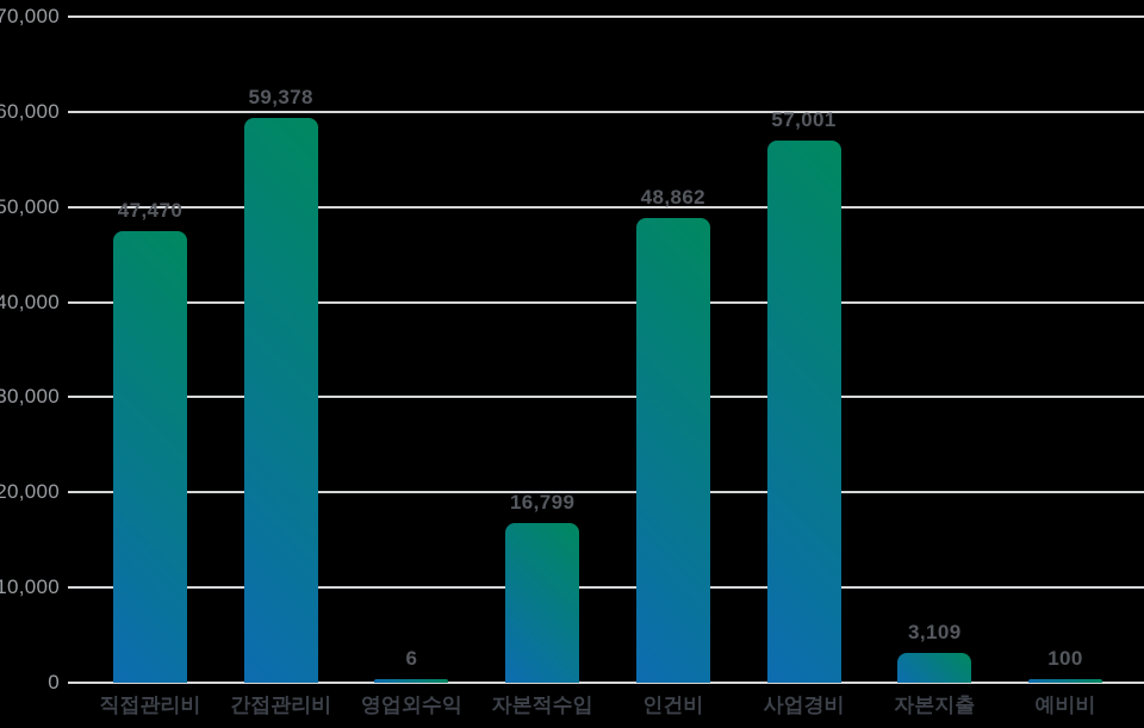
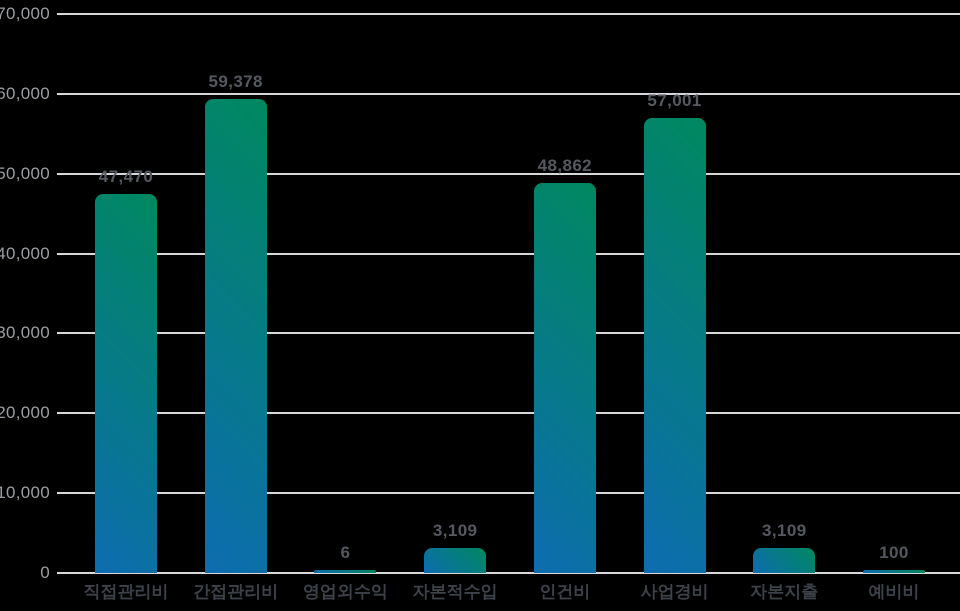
자본적수입: 16,799 -> 3,109
